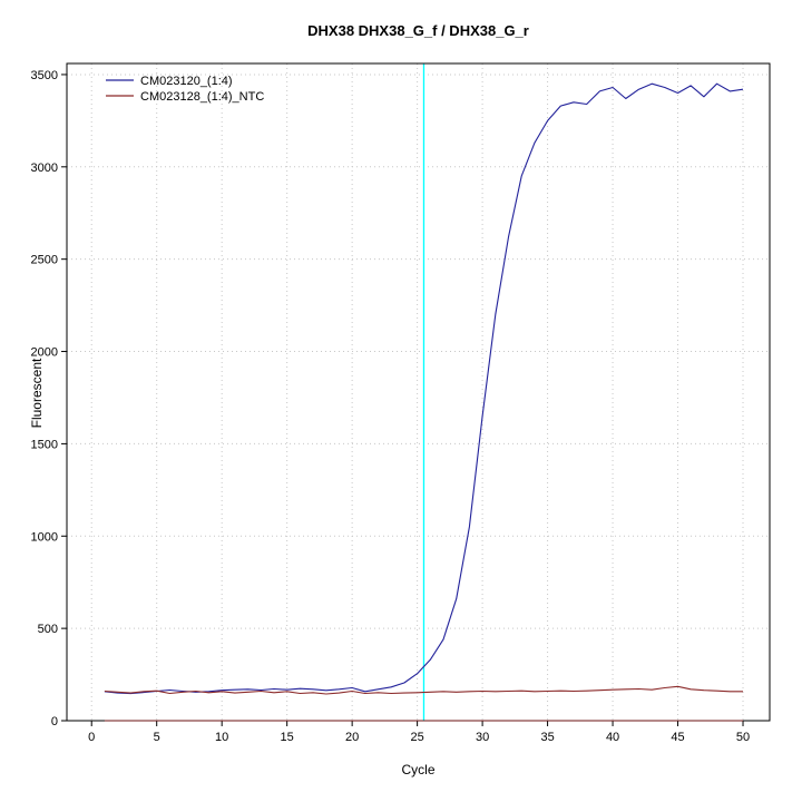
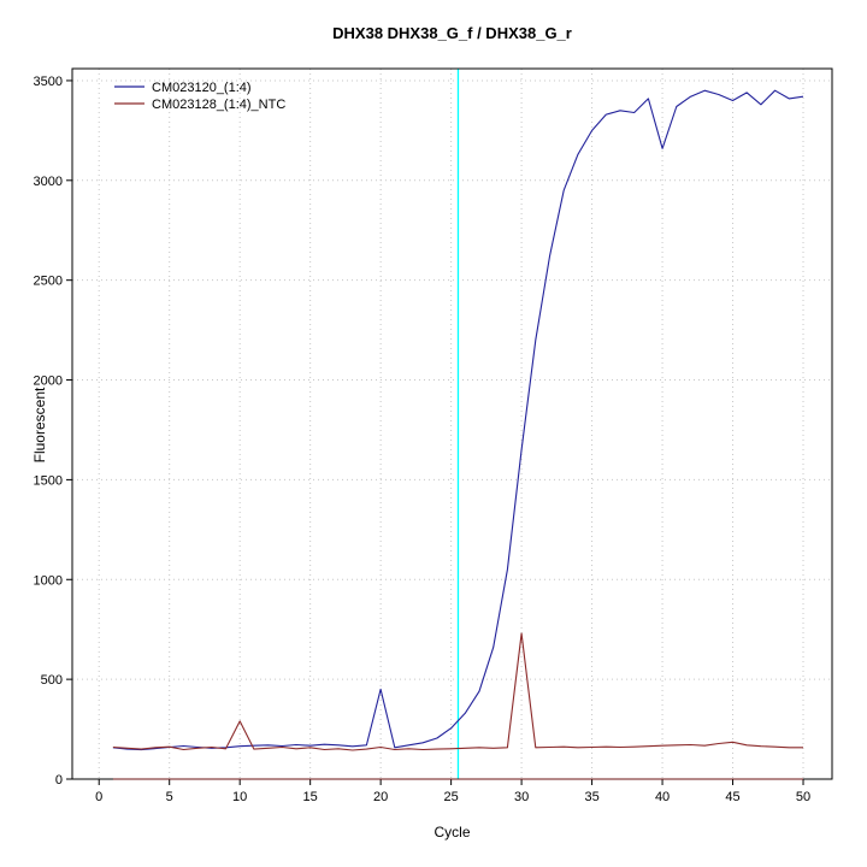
CM023128_(1:4)_NTC/10: 160 -> 290
CM023120_(1:4)/20: 180 -> 450
CM023128_(1:4)_NTC/30: 160 -> 730
CM023120_(1:4)/40: 3430 -> 3160
